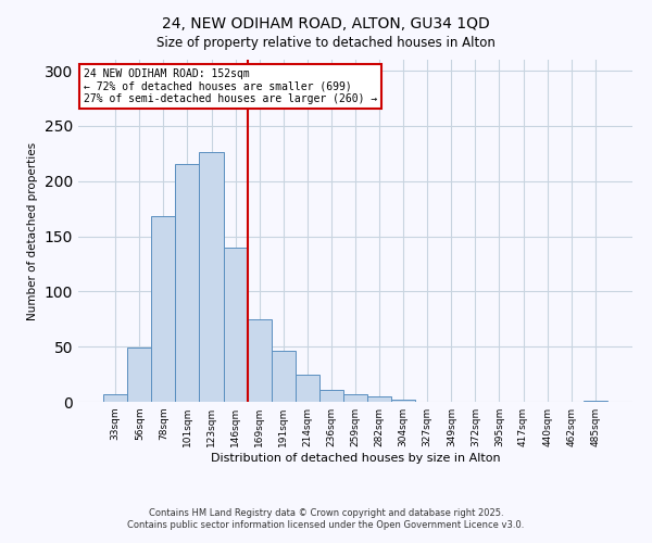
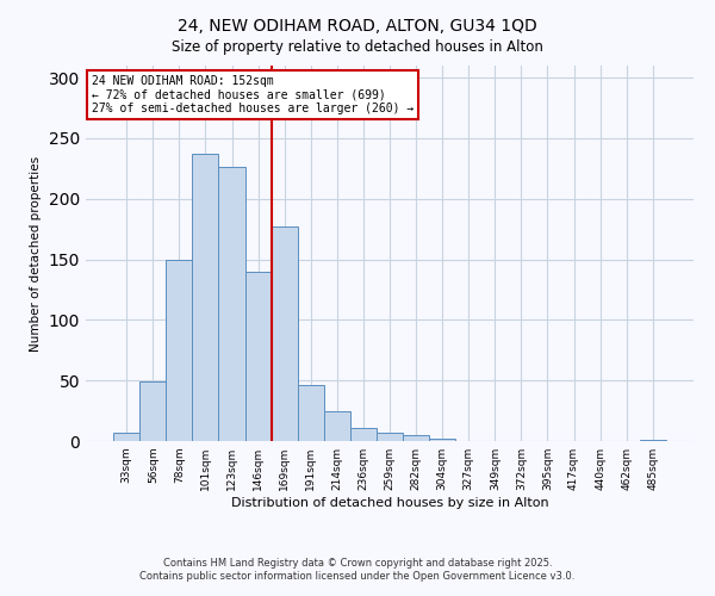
78sqm: 168 -> 150
101sqm: 216 -> 237
169sqm: 75 -> 177
